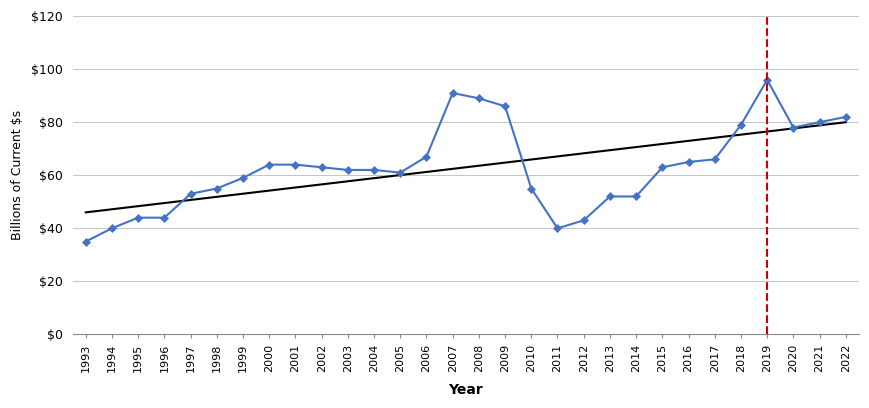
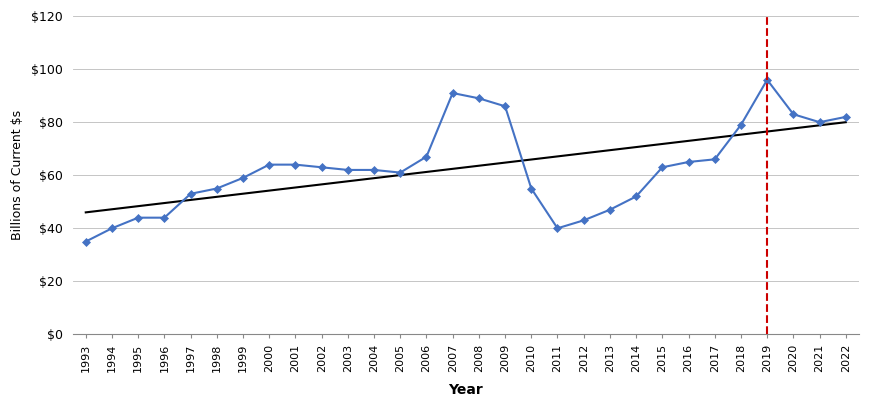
2013: $52 -> $47
2020: $78 -> $83
